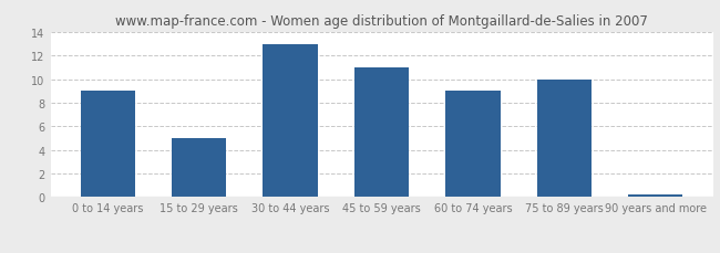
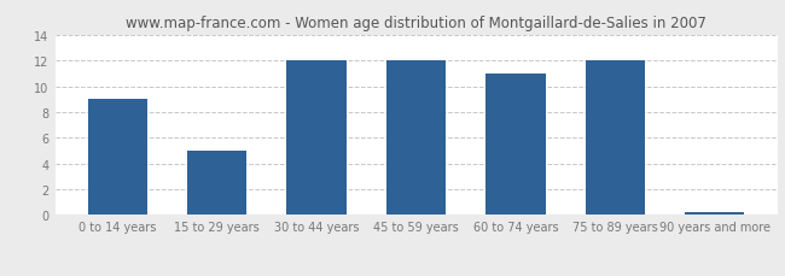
30 to 44 years: 13.0 -> 12.0
45 to 59 years: 11.0 -> 12.0
60 to 74 years: 9.0 -> 11.0
75 to 89 years: 10.0 -> 12.0
